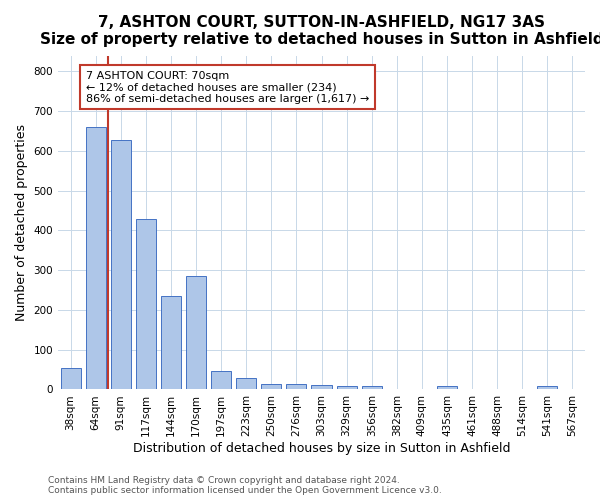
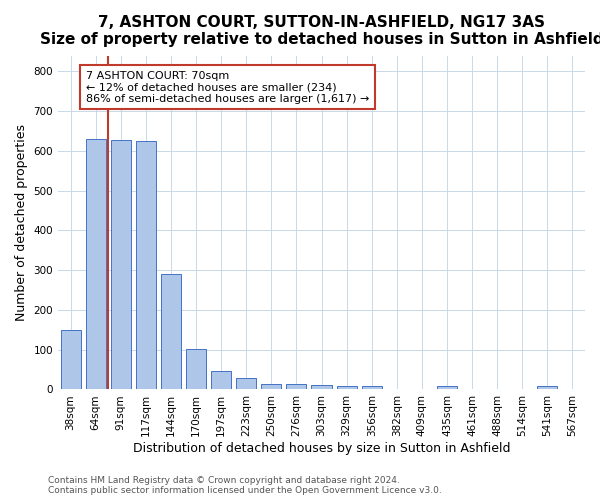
38sqm: 55 -> 150
64sqm: 660 -> 630
117sqm: 430 -> 625
144sqm: 235 -> 290
170sqm: 285 -> 103
